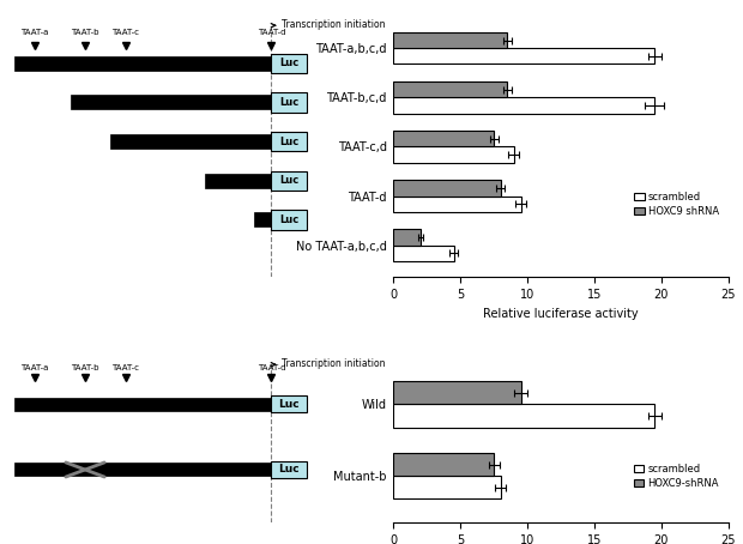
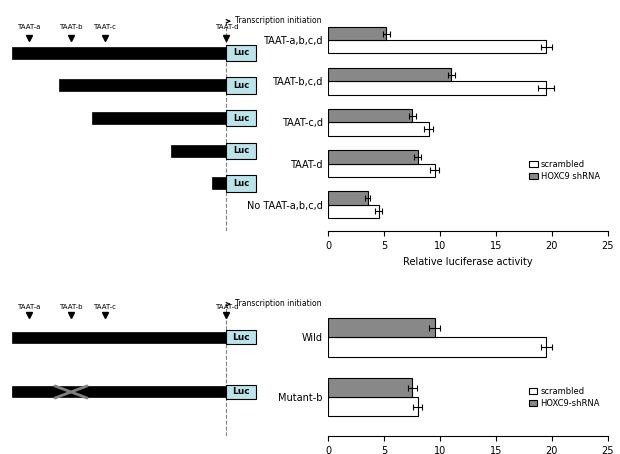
HOXC9 shRNA/TAAT-a,b,c,d: 8.5 -> 5.2
HOXC9 shRNA/TAAT-b,c,d: 8.5 -> 11.0
HOXC9 shRNA/No TAAT-a,b,c,d: 2.0 -> 3.5
